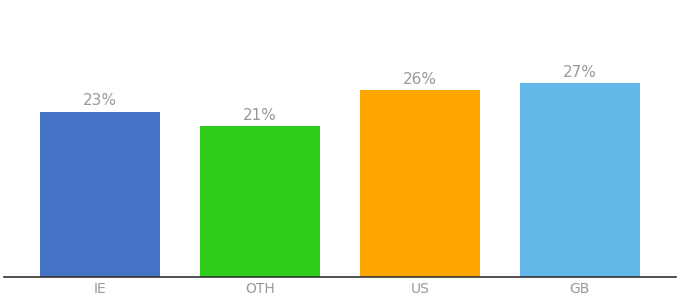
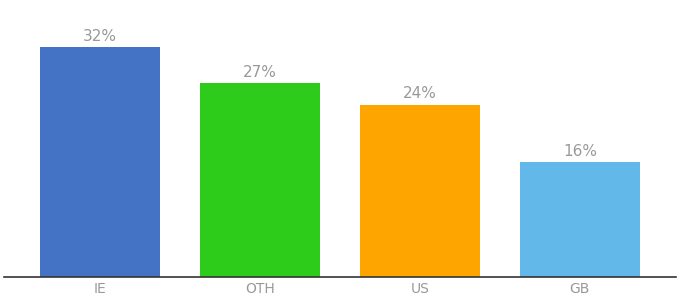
IE: 23% -> 32%
OTH: 21% -> 27%
US: 26% -> 24%
GB: 27% -> 16%
